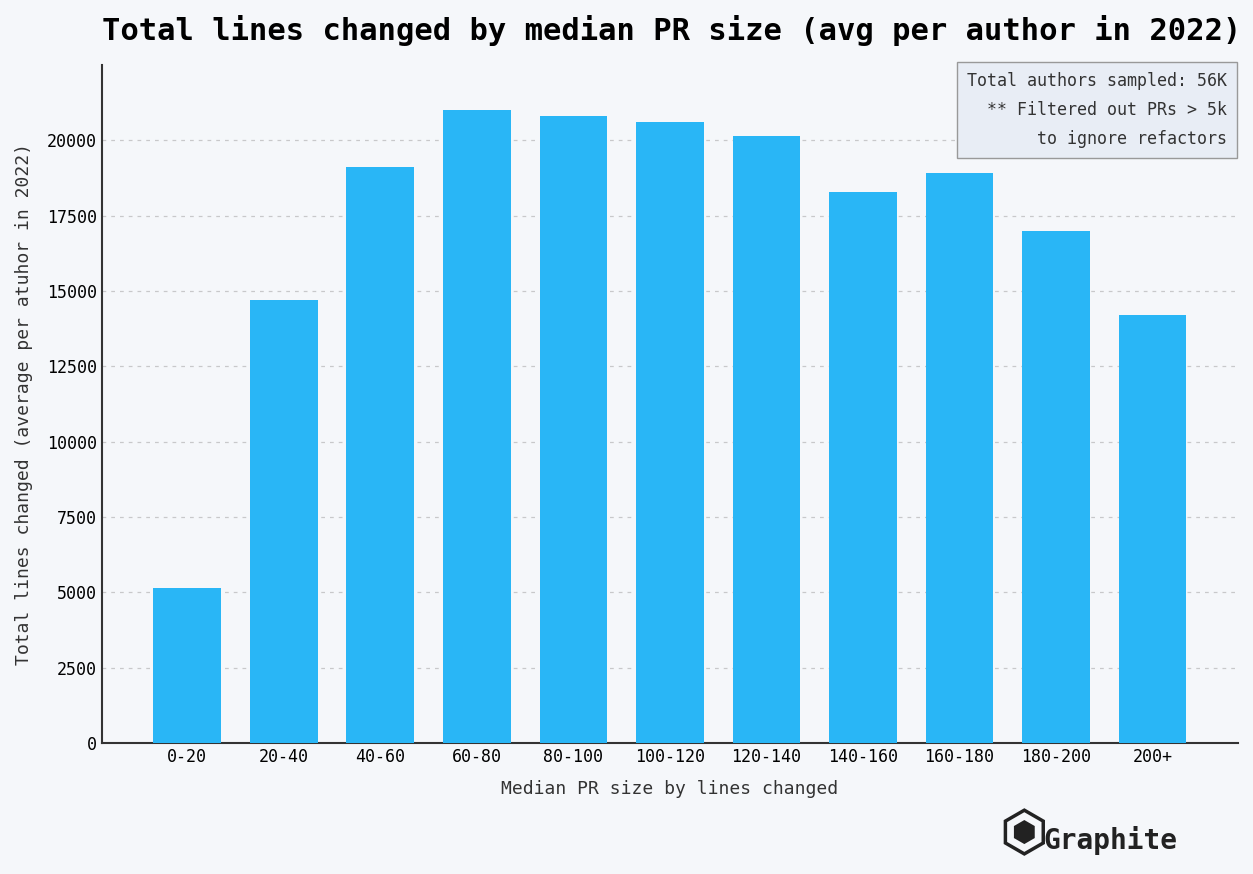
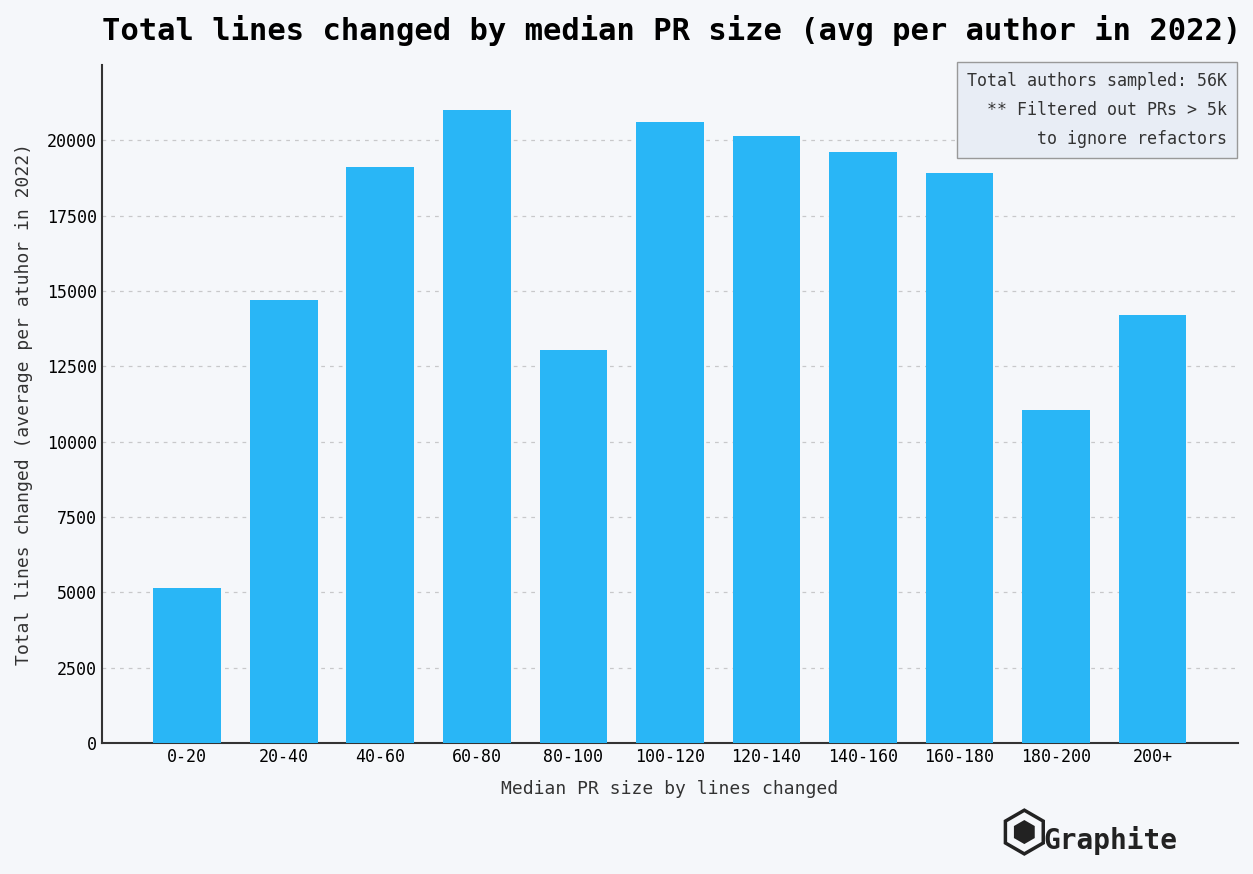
80-100: 20800 -> 13050
140-160: 18300 -> 19600
180-200: 17000 -> 11050
